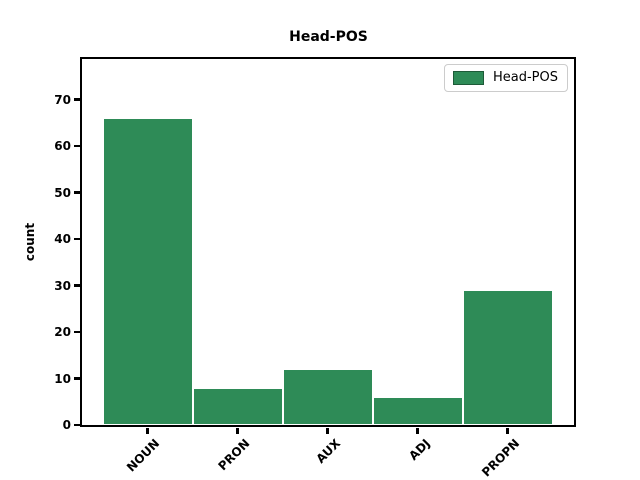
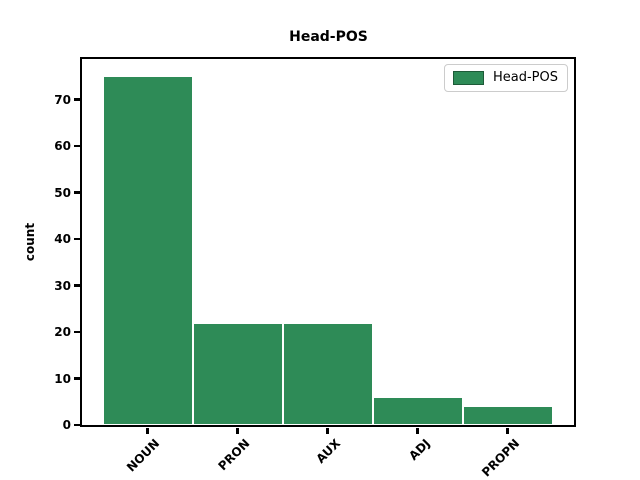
NOUN: 66 -> 75
PRON: 8 -> 22
AUX: 12 -> 22
PROPN: 29 -> 4
